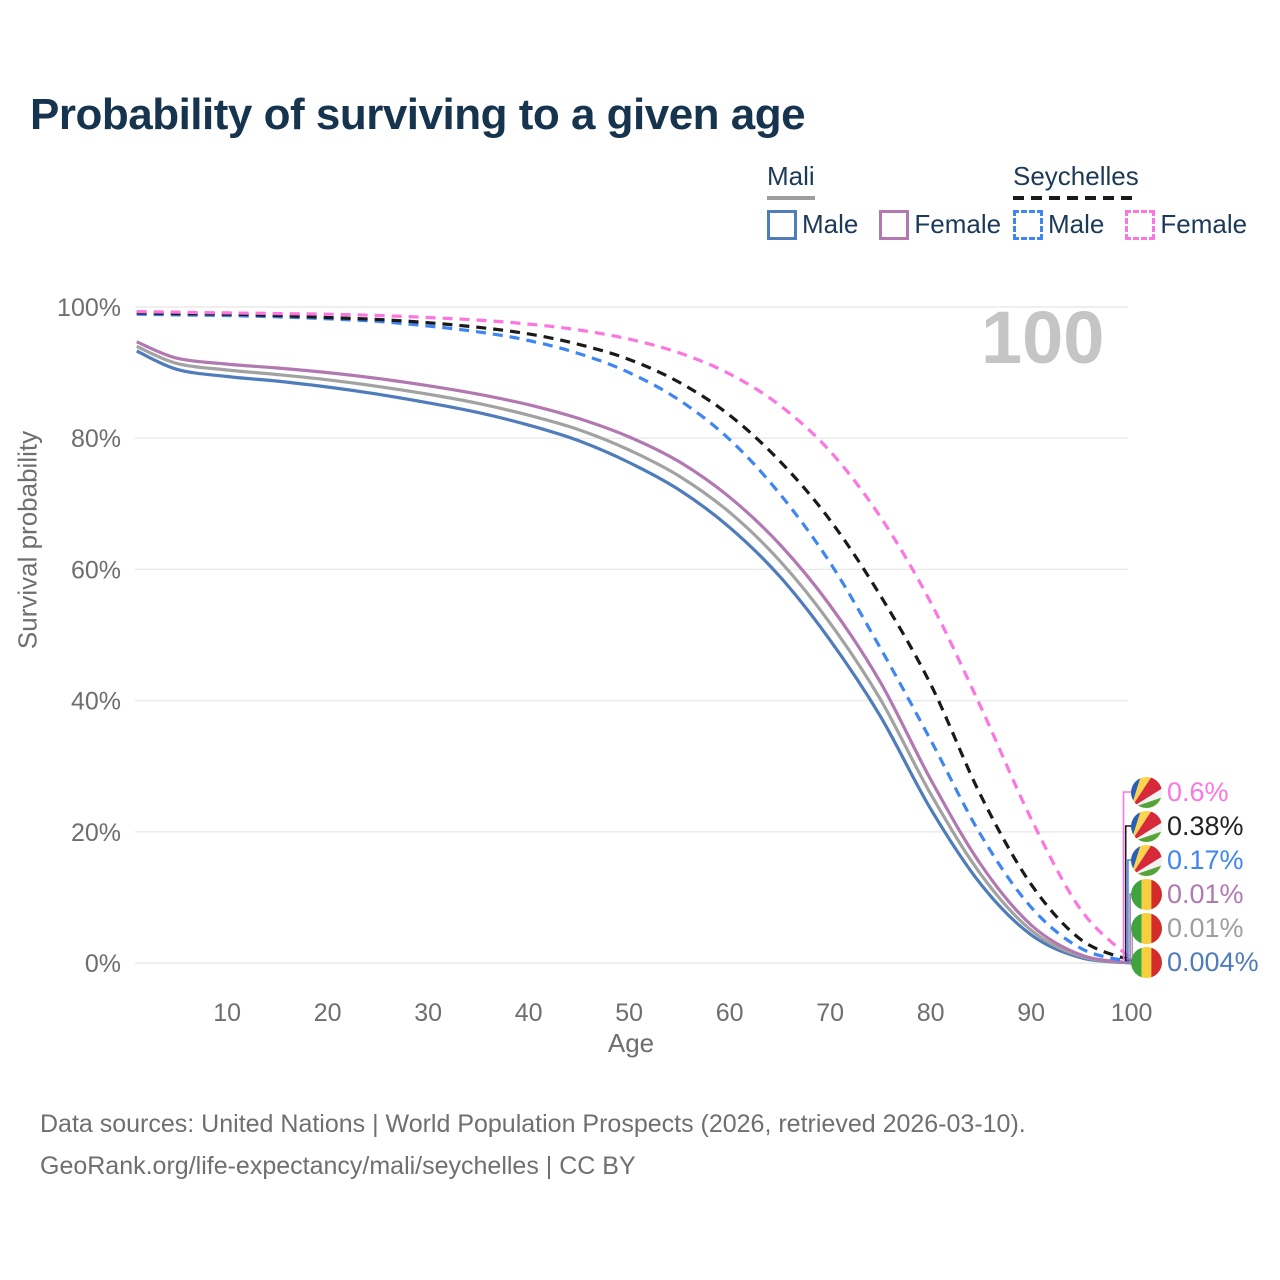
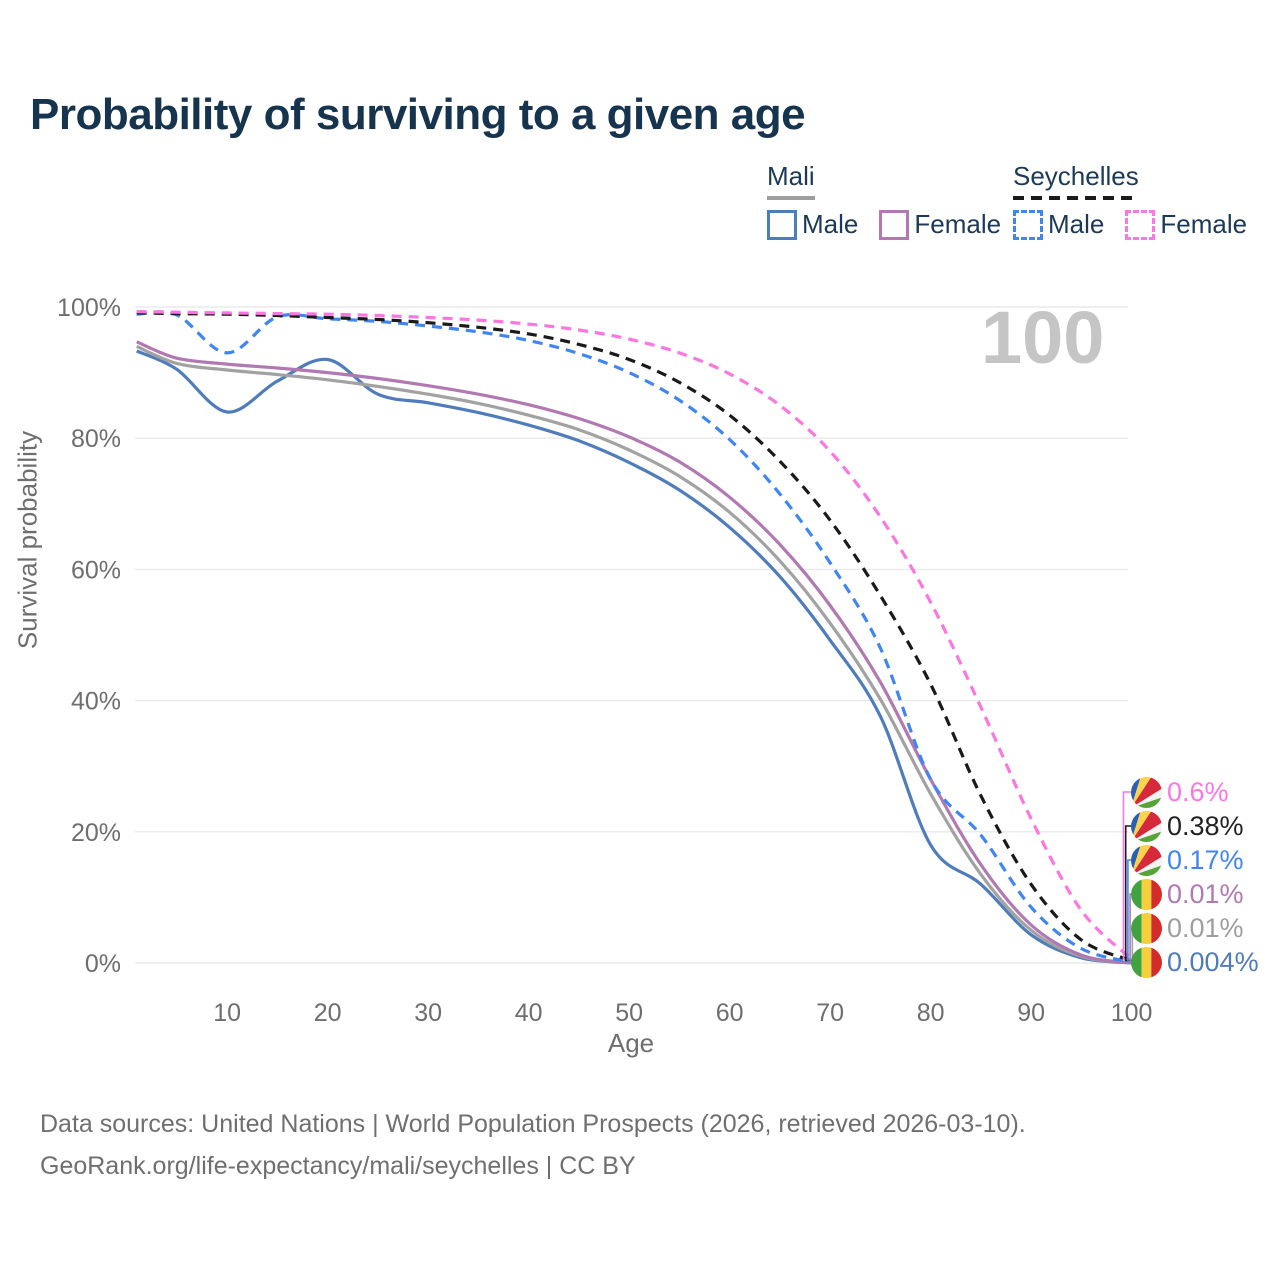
Seychelles Male/10: 99% -> 93%
Mali Male/10: 89% -> 84%
Mali Male/20: 88% -> 92%
Seychelles Male/80: 34% -> 28%
Mali Male/80: 24% -> 18%
